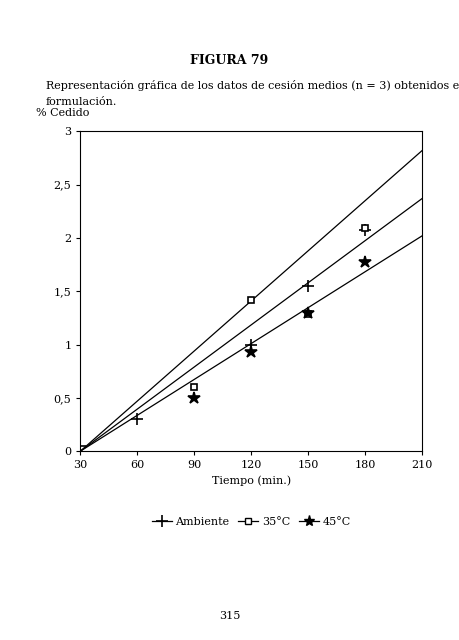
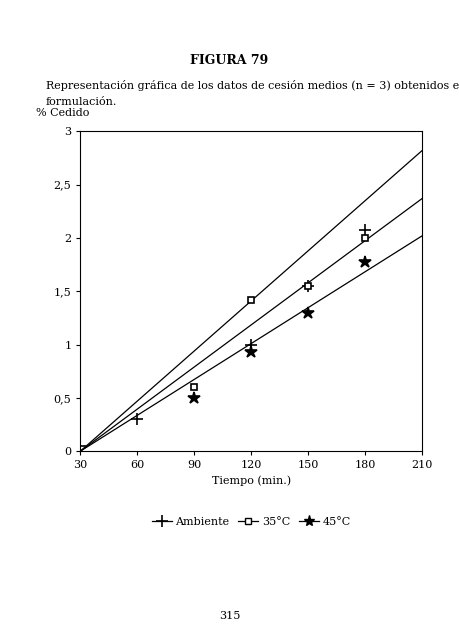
35°C/150: 1,29 -> 1,55
35°C/180: 2,09 -> 2,00
